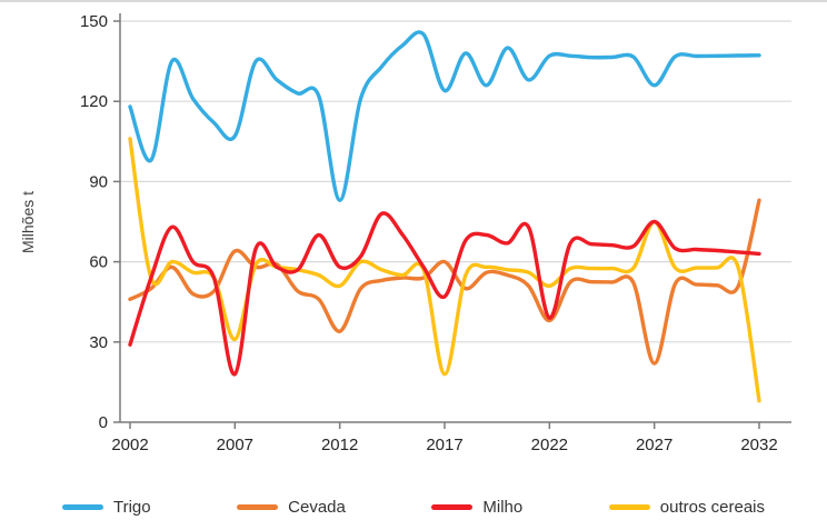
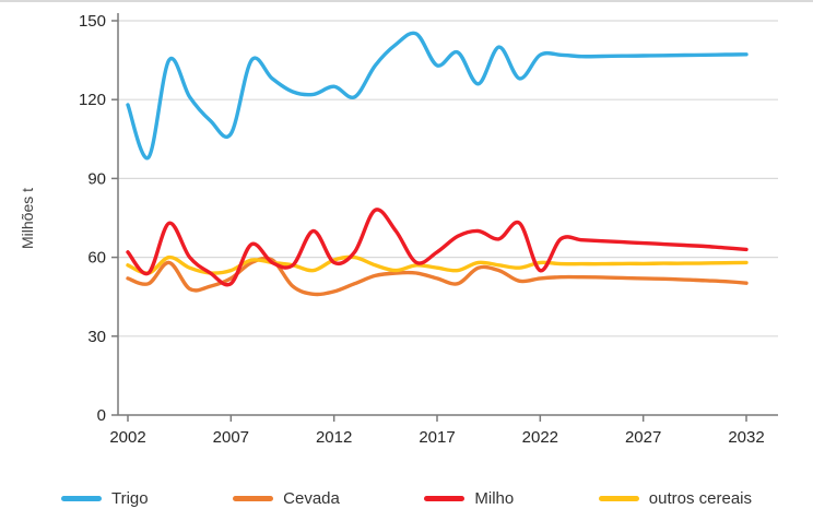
Cevada/2002: 46 -> 52
Milho/2002: 29 -> 62
outros cereais/2002: 106 -> 57
Cevada/2007: 64 -> 52
Milho/2007: 18 -> 50
outros cereais/2007: 31 -> 55
Trigo/2012: 83 -> 125
Cevada/2012: 34 -> 47
outros cereais/2012: 51 -> 59
Trigo/2017: 124 -> 133
Cevada/2017: 60 -> 52
Milho/2017: 47 -> 62
outros cereais/2017: 18 -> 56
Cevada/2022: 38 -> 52
Milho/2022: 39 -> 55
outros cereais/2022: 51 -> 58
Trigo/2027: 126 -> 137
Cevada/2027: 22 -> 52
Milho/2027: 75 -> 65
outros cereais/2027: 75 -> 58
Cevada/2032: 83 -> 50
outros cereais/2032: 8 -> 58
